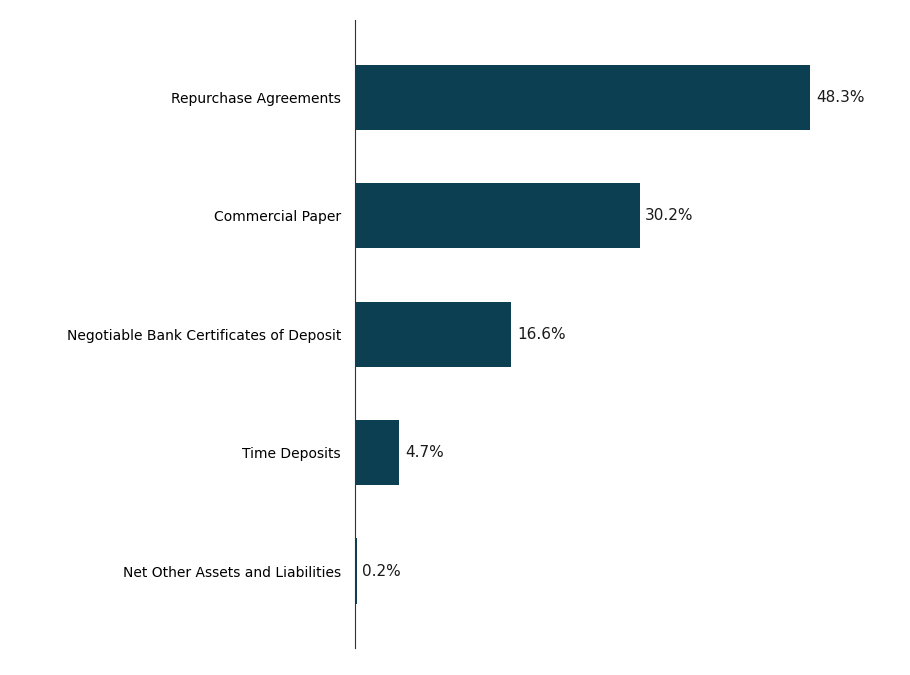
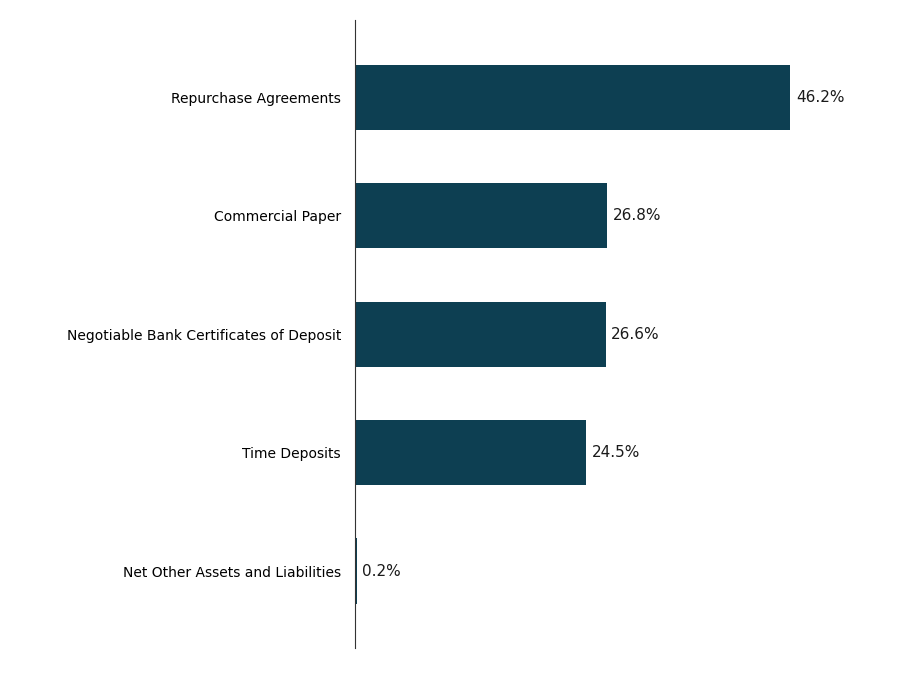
Repurchase Agreements: 48.3% -> 46.2%
Commercial Paper: 30.2% -> 26.8%
Negotiable Bank Certificates of Deposit: 16.6% -> 26.6%
Time Deposits: 4.7% -> 24.5%
